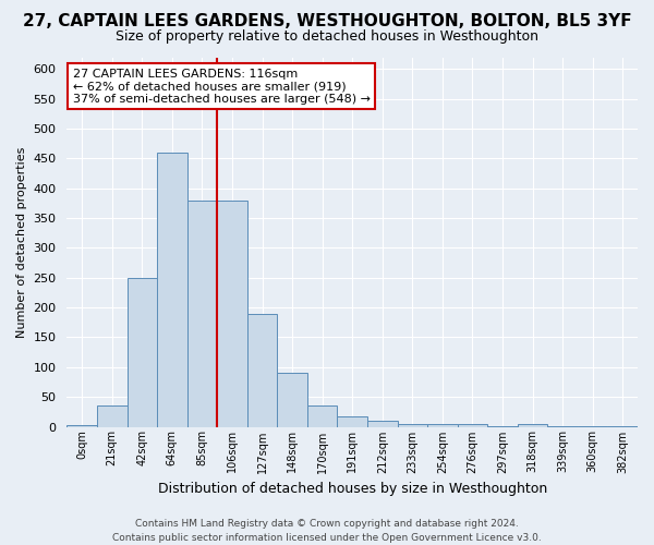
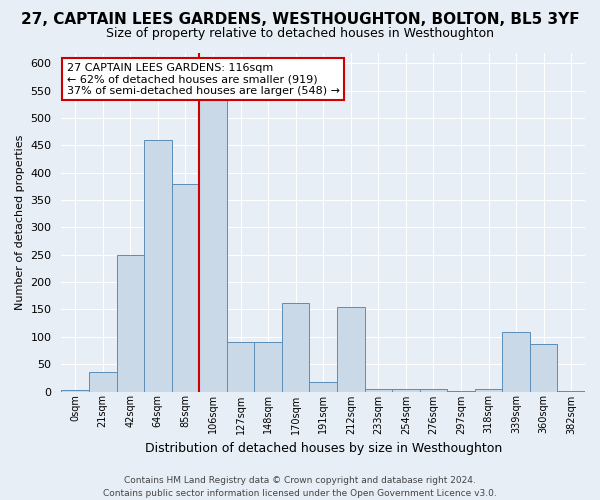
106sqm: 380 -> 538
127sqm: 190 -> 90
170sqm: 35 -> 162
212sqm: 10 -> 154
339sqm: 1 -> 108
360sqm: 1 -> 86
